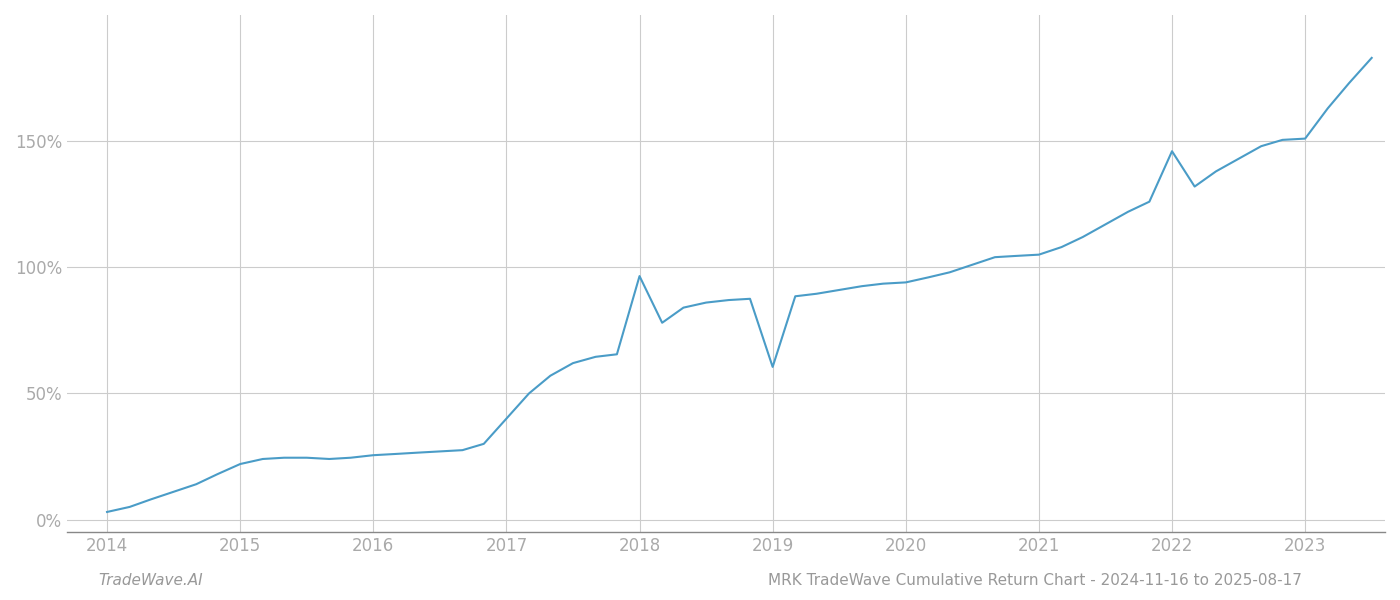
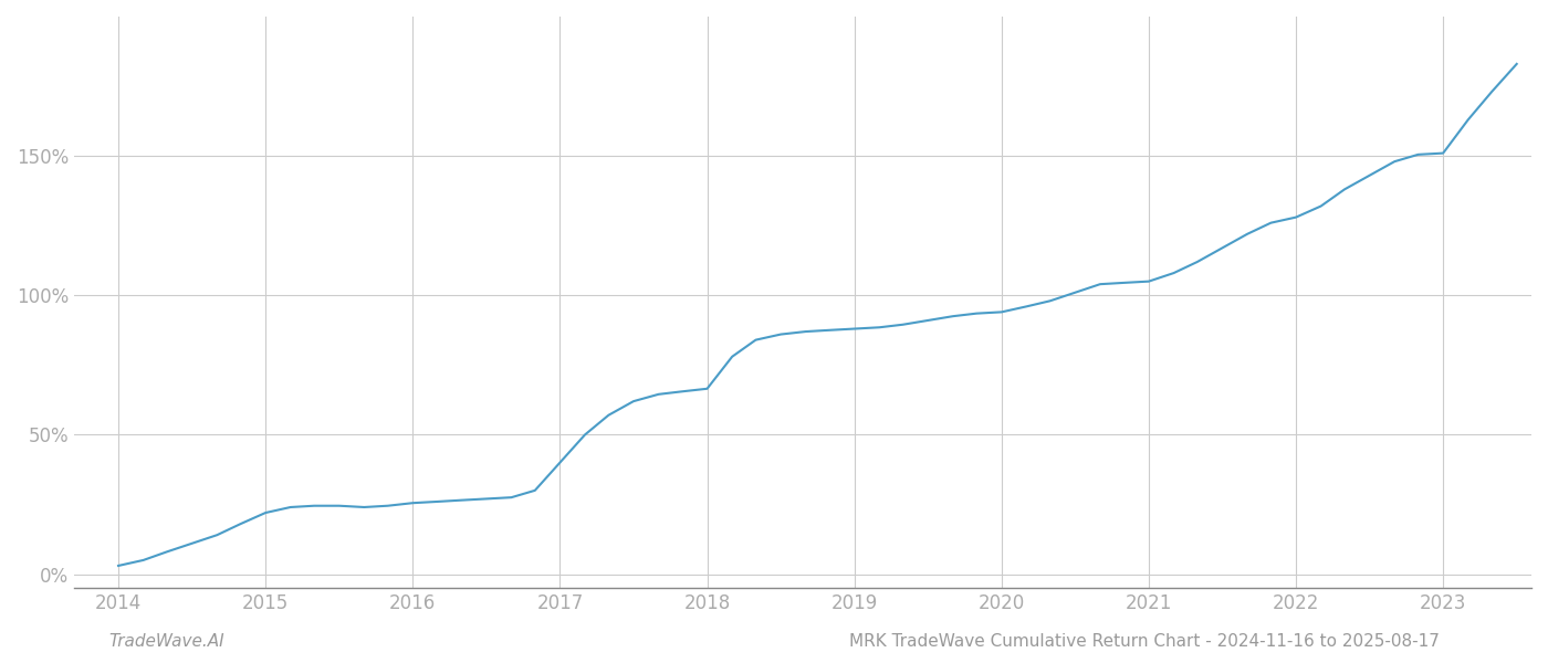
2018: 96.5% -> 66.5%
2019: 60.5% -> 88.0%
2022: 146.0% -> 128.0%
